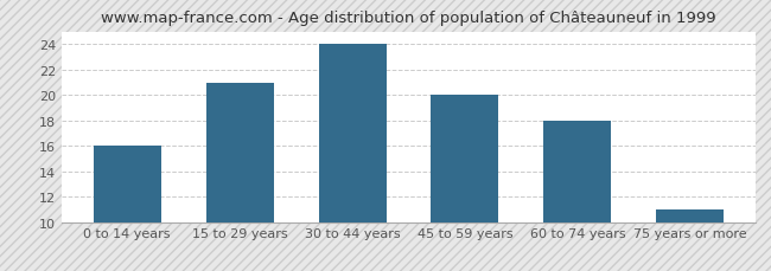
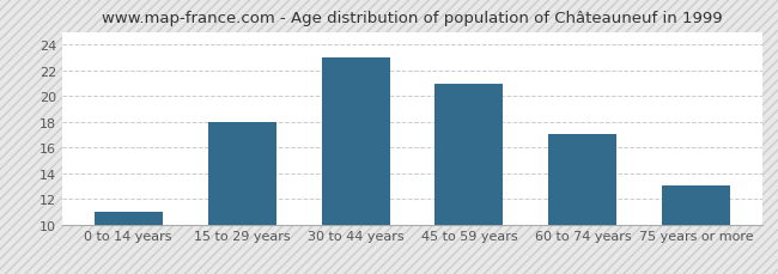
0 to 14 years: 16 -> 11
15 to 29 years: 21 -> 18
30 to 44 years: 24 -> 23
45 to 59 years: 20 -> 21
60 to 74 years: 18 -> 17
75 years or more: 11 -> 13
